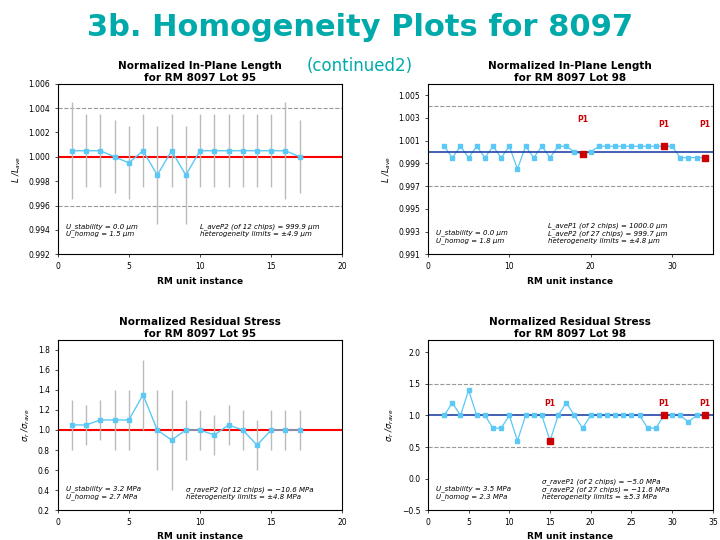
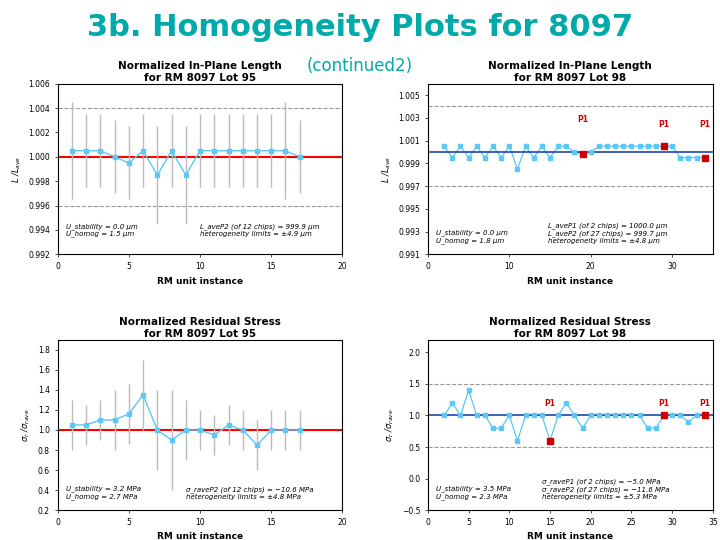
Normalized Residual Stress for RM 8097 Lot 95/5: 1.10 -> 1.16
